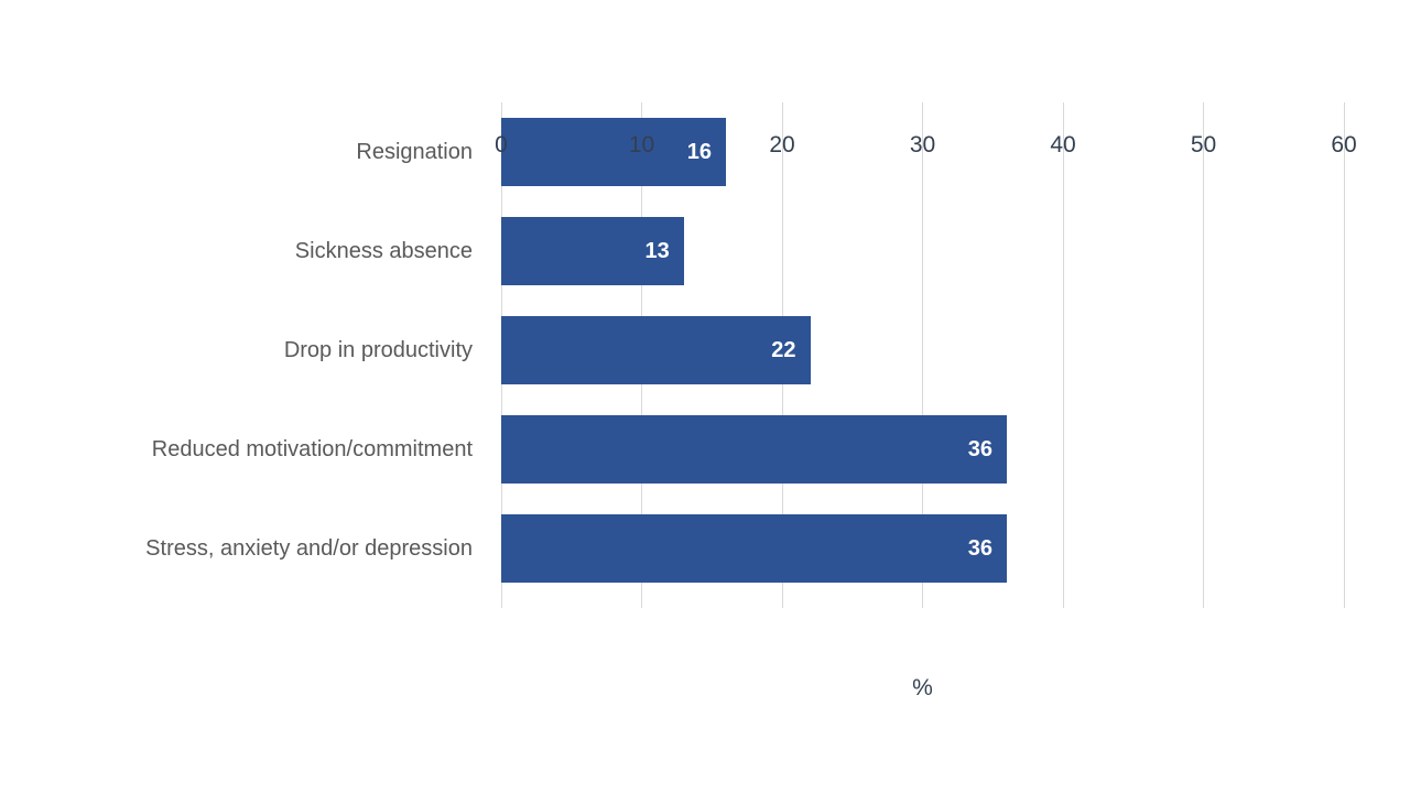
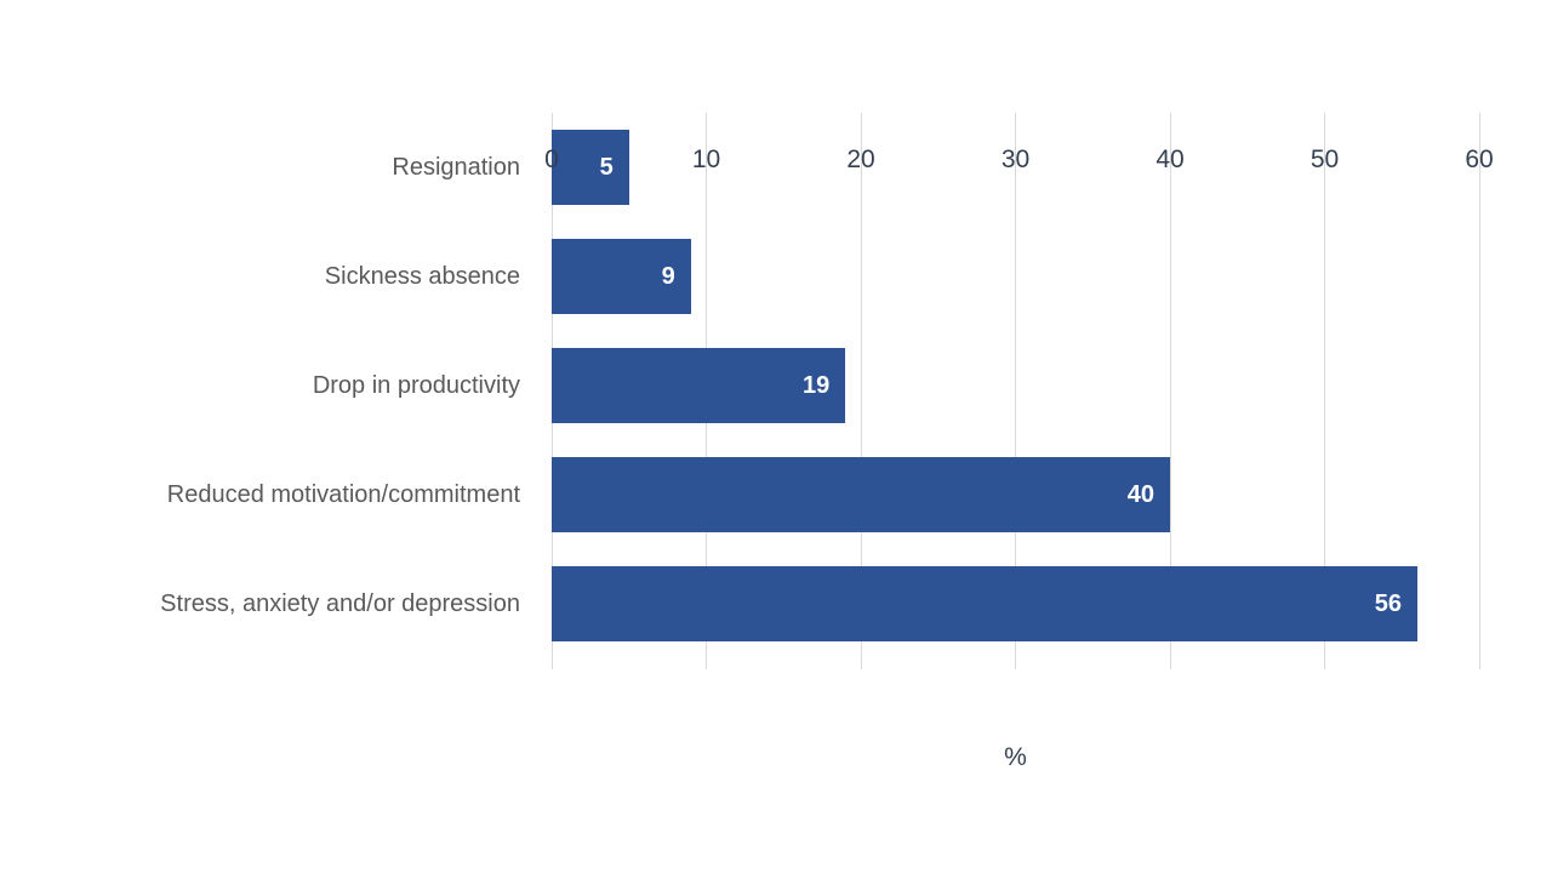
Resignation: 16 -> 5
Sickness absence: 13 -> 9
Drop in productivity: 22 -> 19
Reduced motivation/commitment: 36 -> 40
Stress, anxiety and/or depression: 36 -> 56
